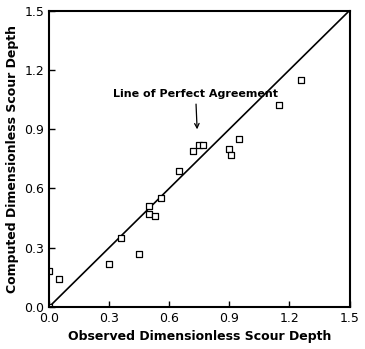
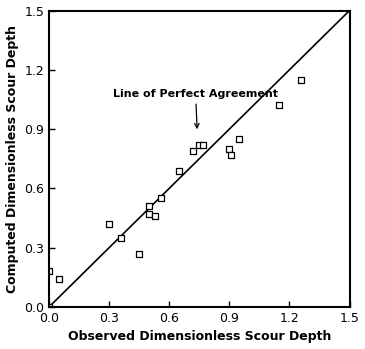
0.3: 0.22 -> 0.42
